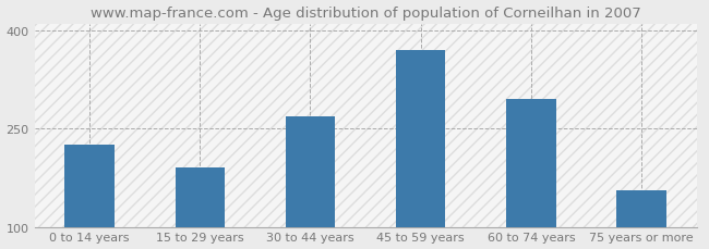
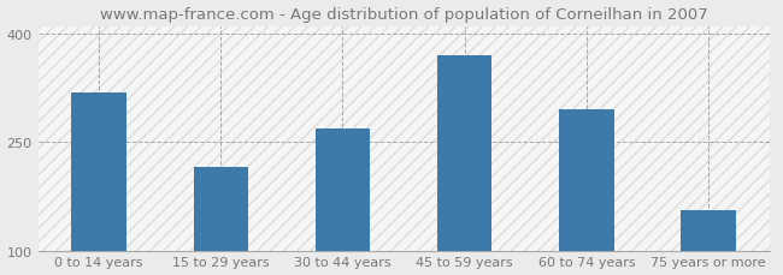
0 to 14 years: 225 -> 318
15 to 29 years: 190 -> 216
